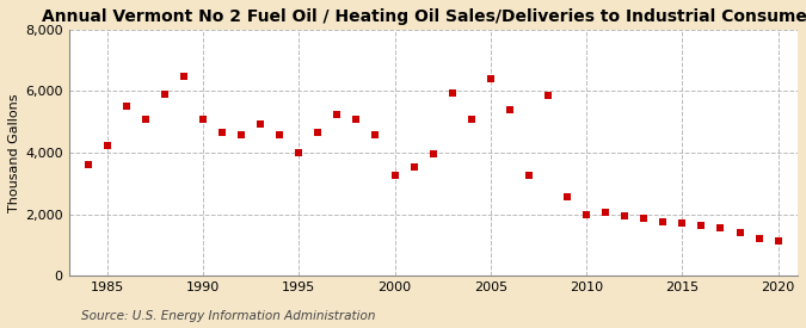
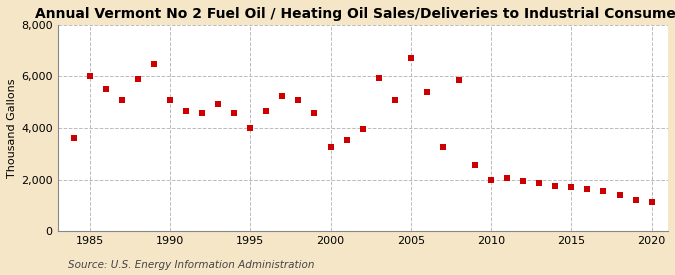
1985: 4,250 -> 6,000
2005: 6,400 -> 6,700
